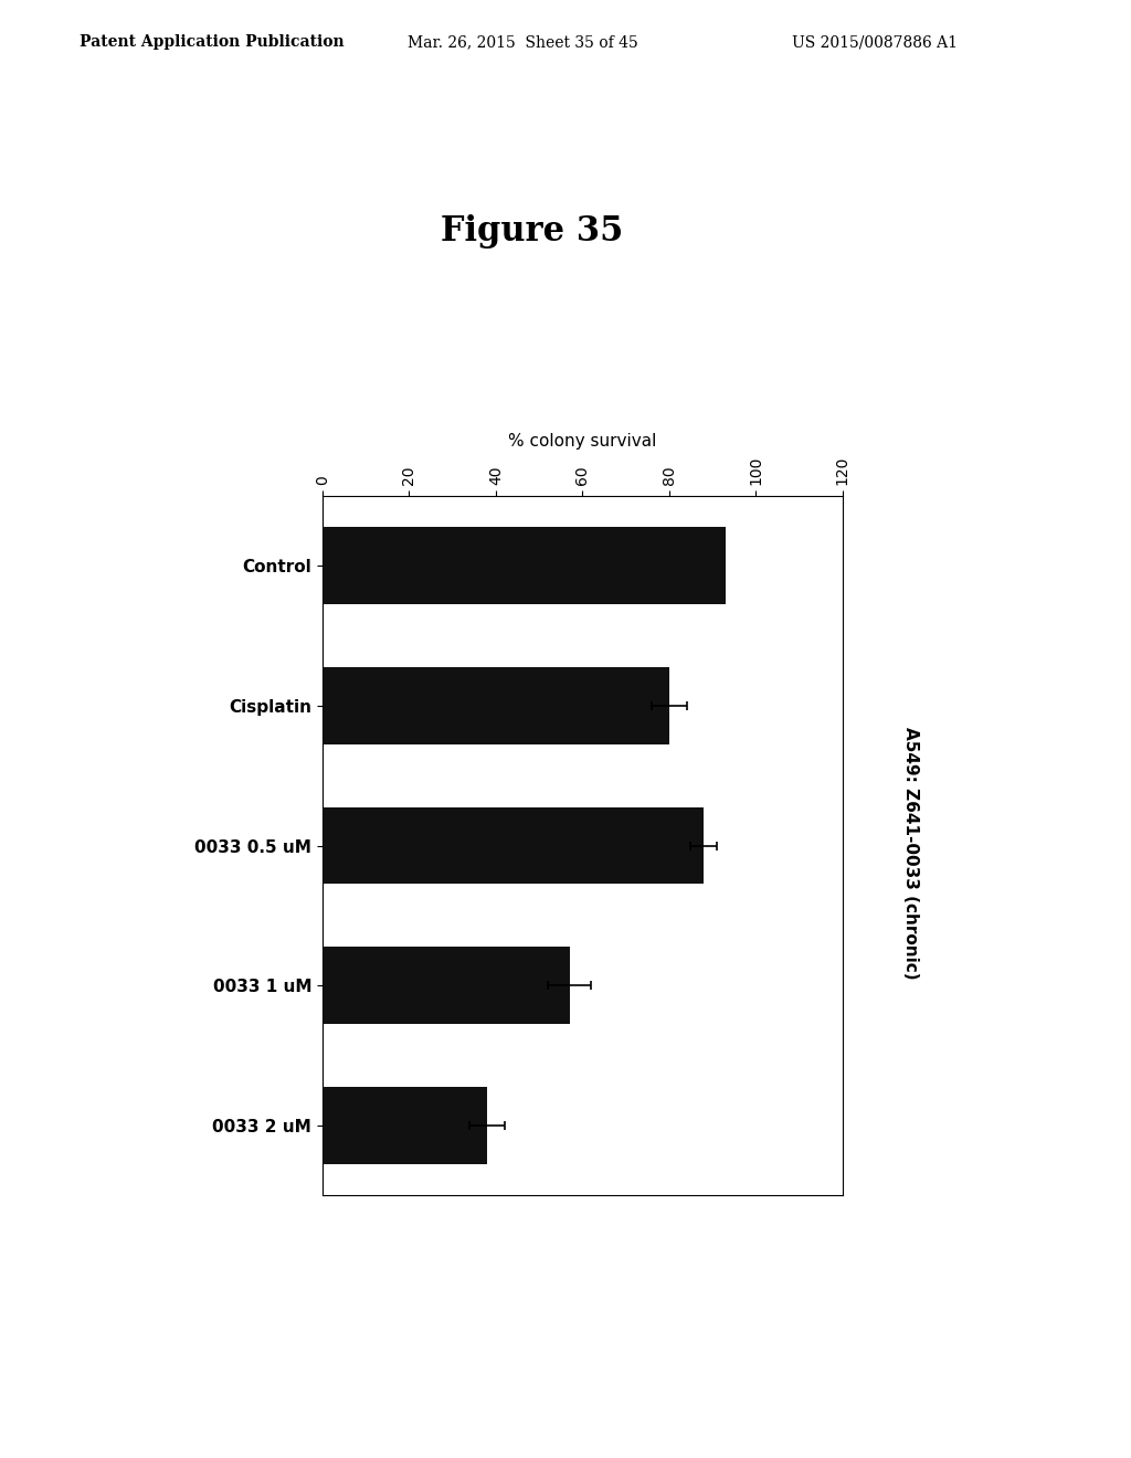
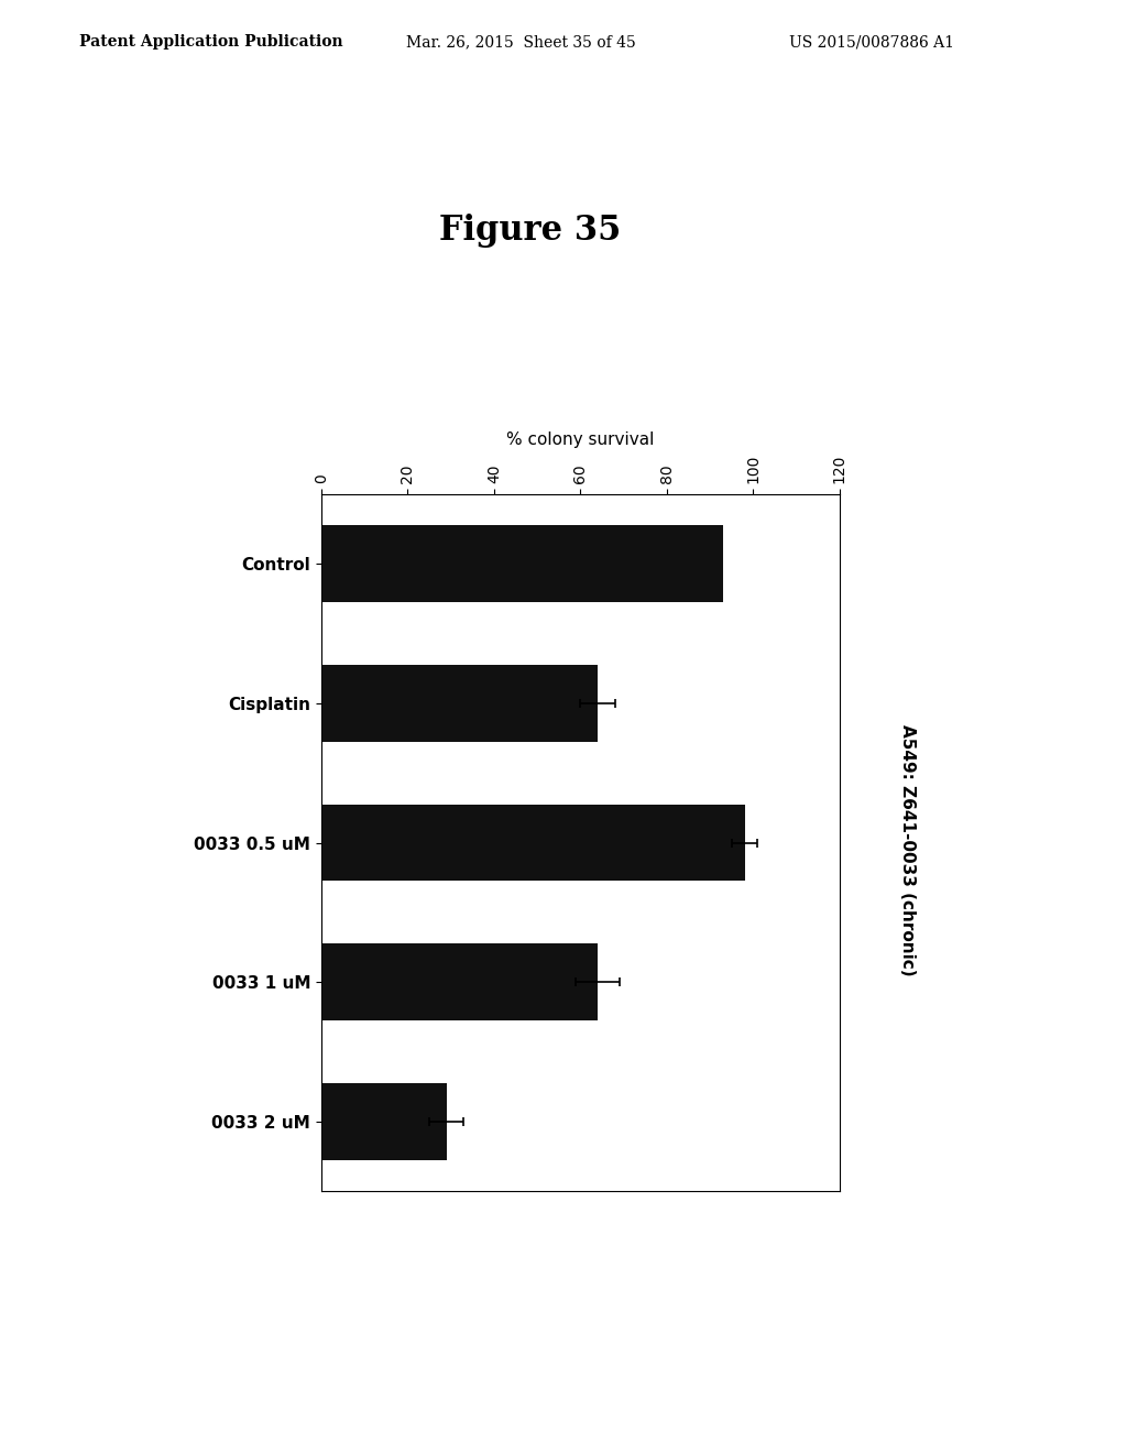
Cisplatin: 80 -> 64
0033 0.5 uM: 88 -> 98
0033 1 uM: 57 -> 64
0033 2 uM: 38 -> 29
